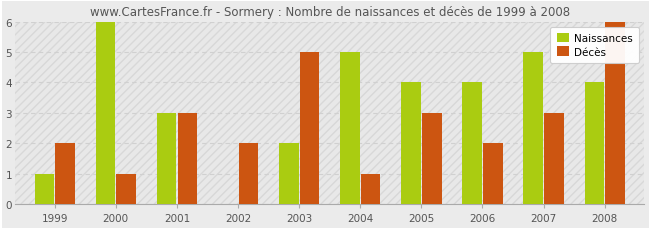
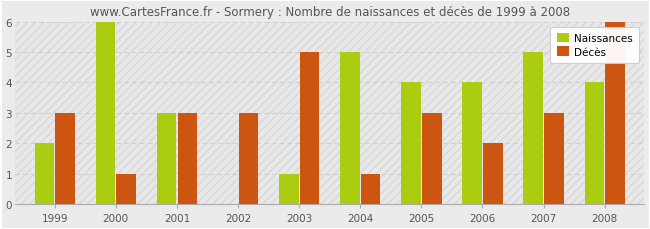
Naissances/1999: 1 -> 2
Décès/1999: 2 -> 3
Décès/2002: 2 -> 3
Naissances/2003: 2 -> 1
